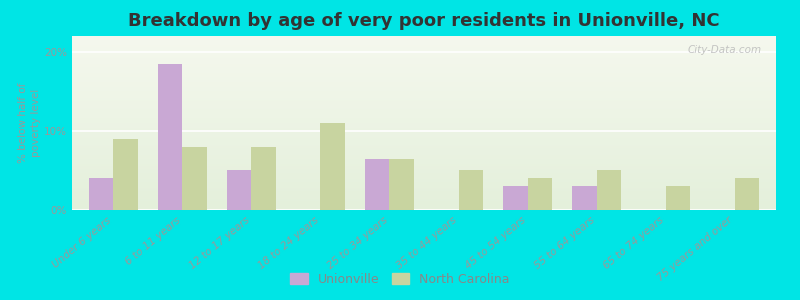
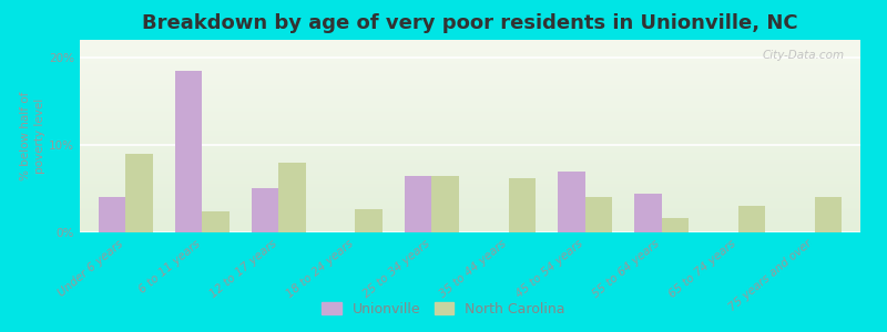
North Carolina/6 to 11 years: 8.0% -> 2.4%
North Carolina/18 to 24 years: 11.0% -> 2.6%
North Carolina/35 to 44 years: 5.0% -> 6.2%
Unionville/45 to 54 years: 3.0% -> 7.0%
Unionville/55 to 64 years: 3.0% -> 4.4%
North Carolina/55 to 64 years: 5.0% -> 1.6%
